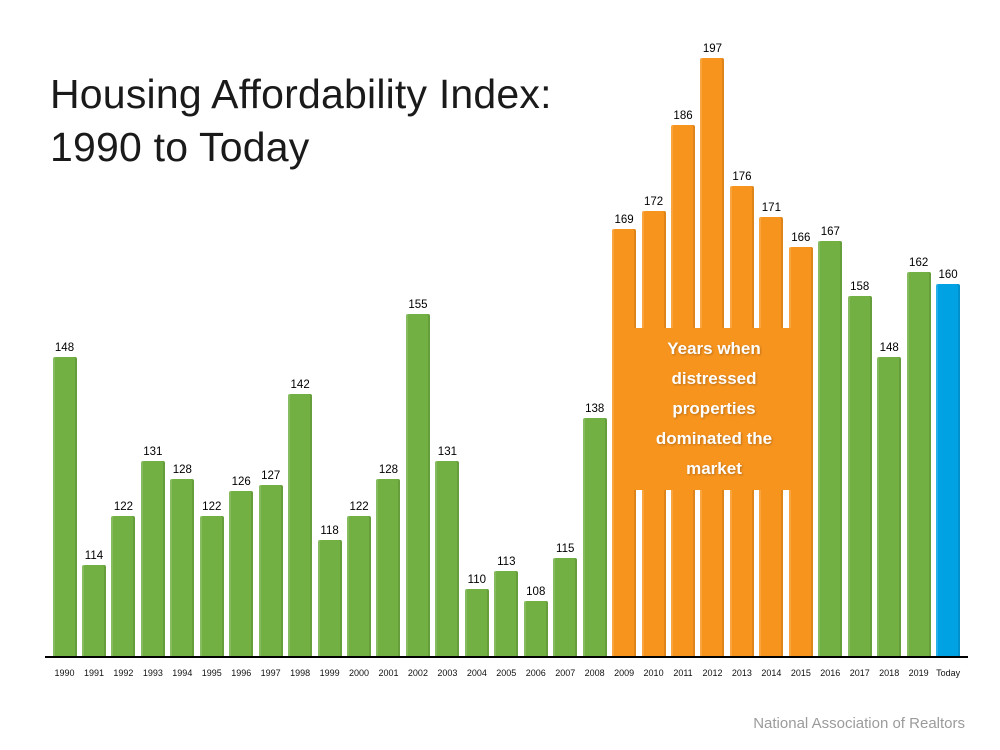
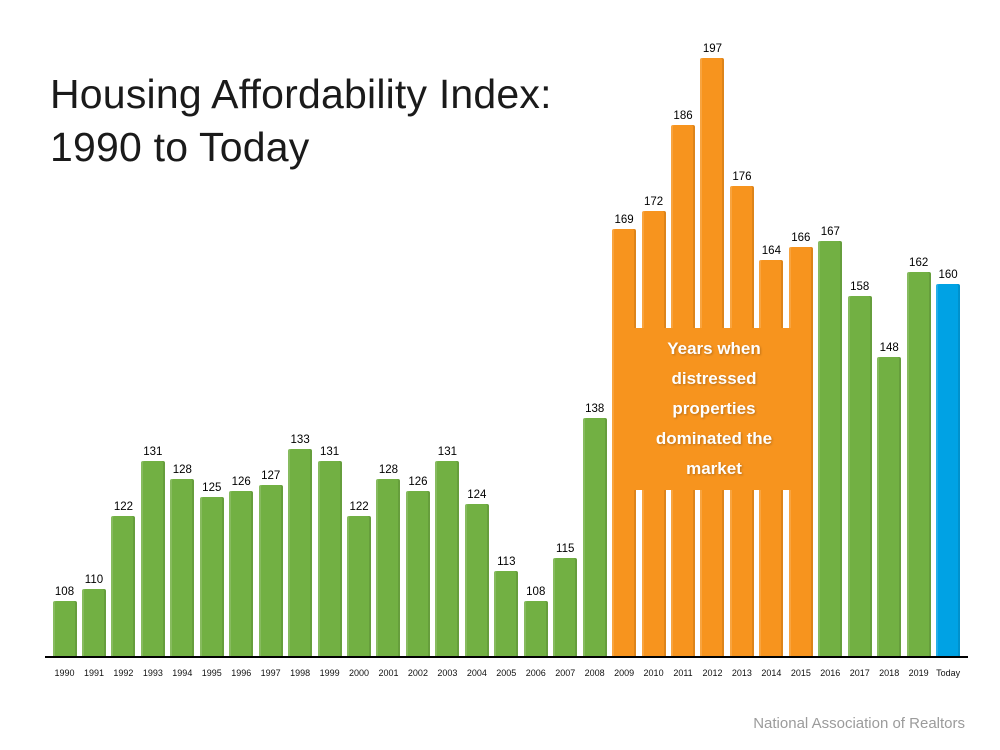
1990: 148 -> 108
1991: 114 -> 110
1995: 122 -> 125
1998: 142 -> 133
1999: 118 -> 131
2002: 155 -> 126
2004: 110 -> 124
2014: 171 -> 164
